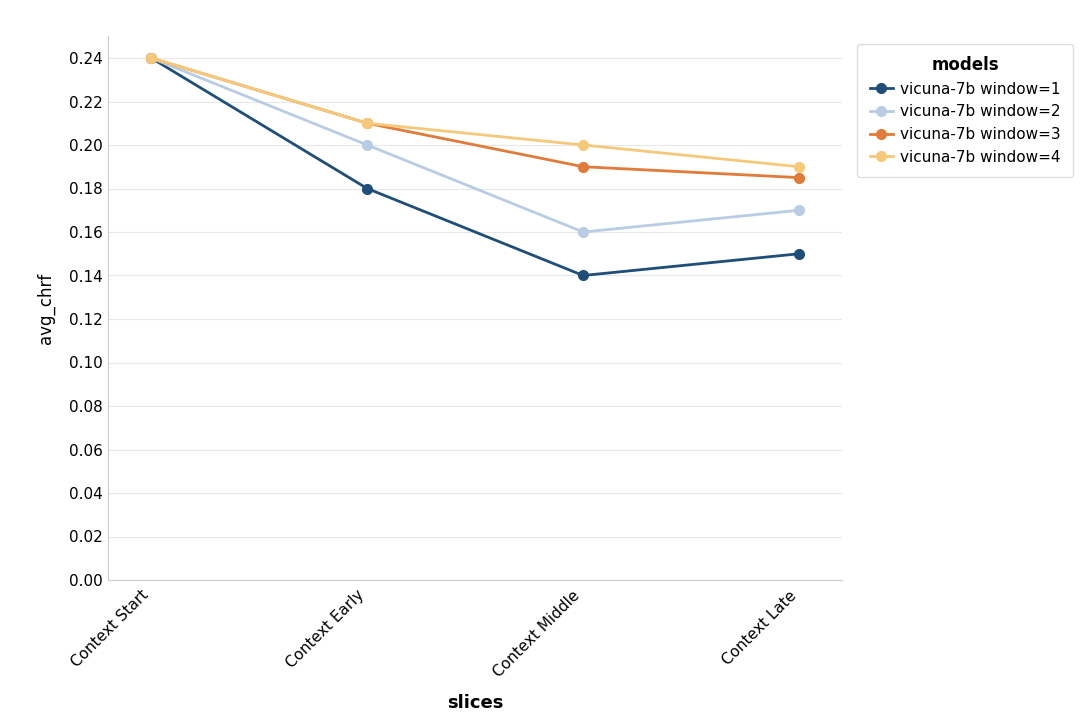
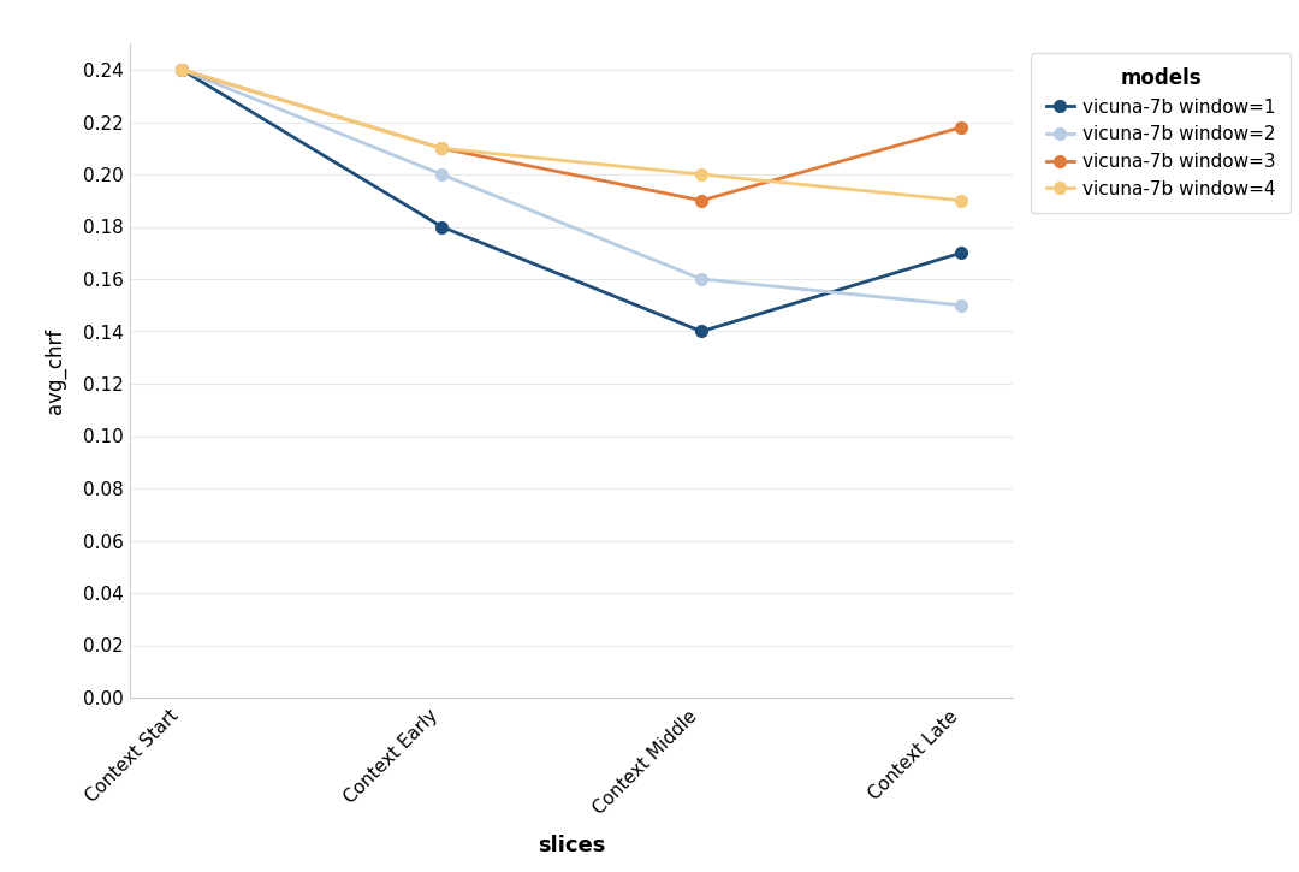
vicuna-7b window=1/Context Late: 0.15 -> 0.17
vicuna-7b window=2/Context Late: 0.17 -> 0.15
vicuna-7b window=3/Context Late: 0.185 -> 0.218
